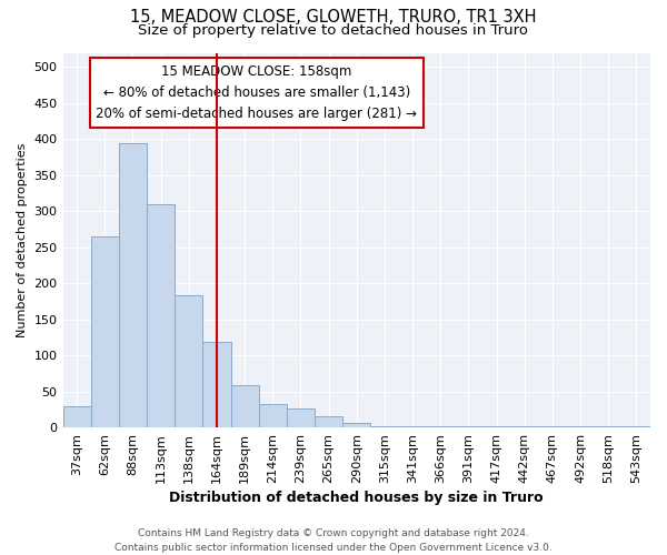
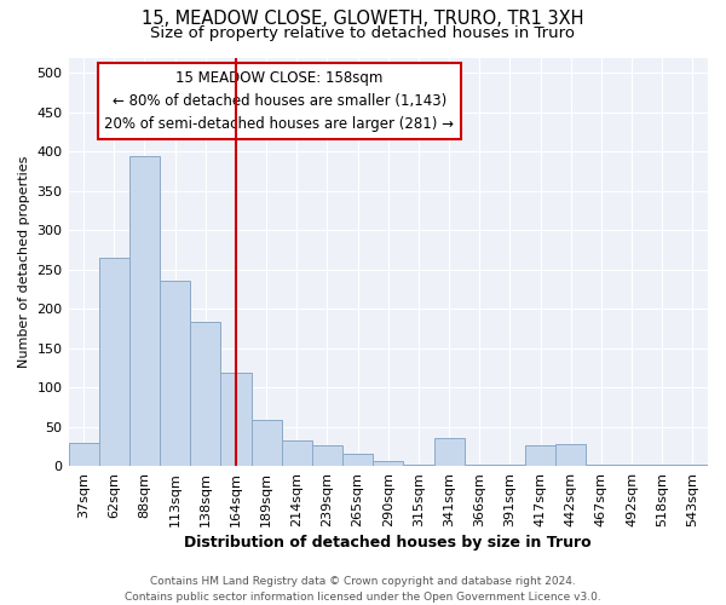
113sqm: 310 -> 236
341sqm: 1 -> 36
417sqm: 1 -> 26
442sqm: 1 -> 28
